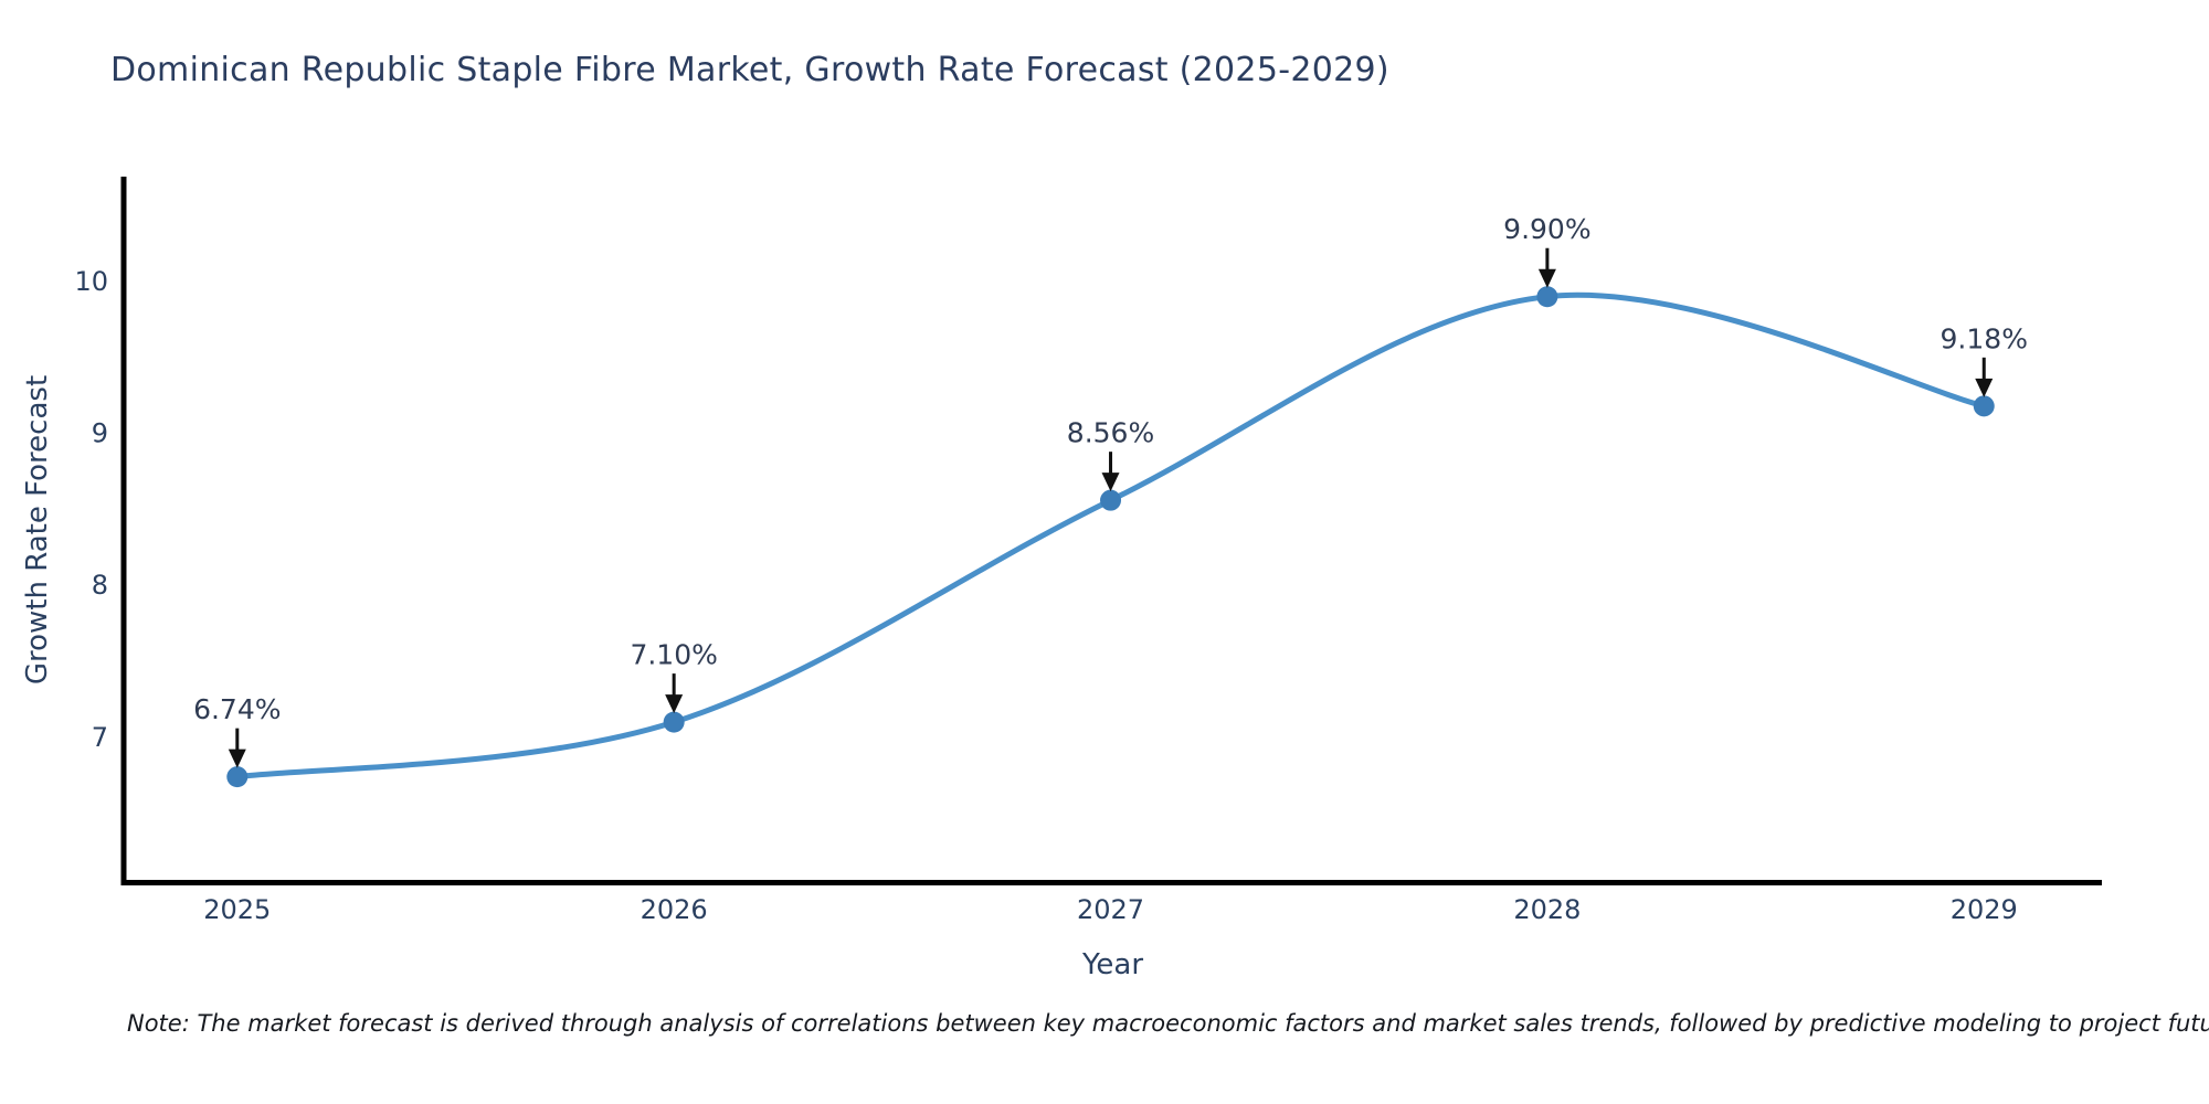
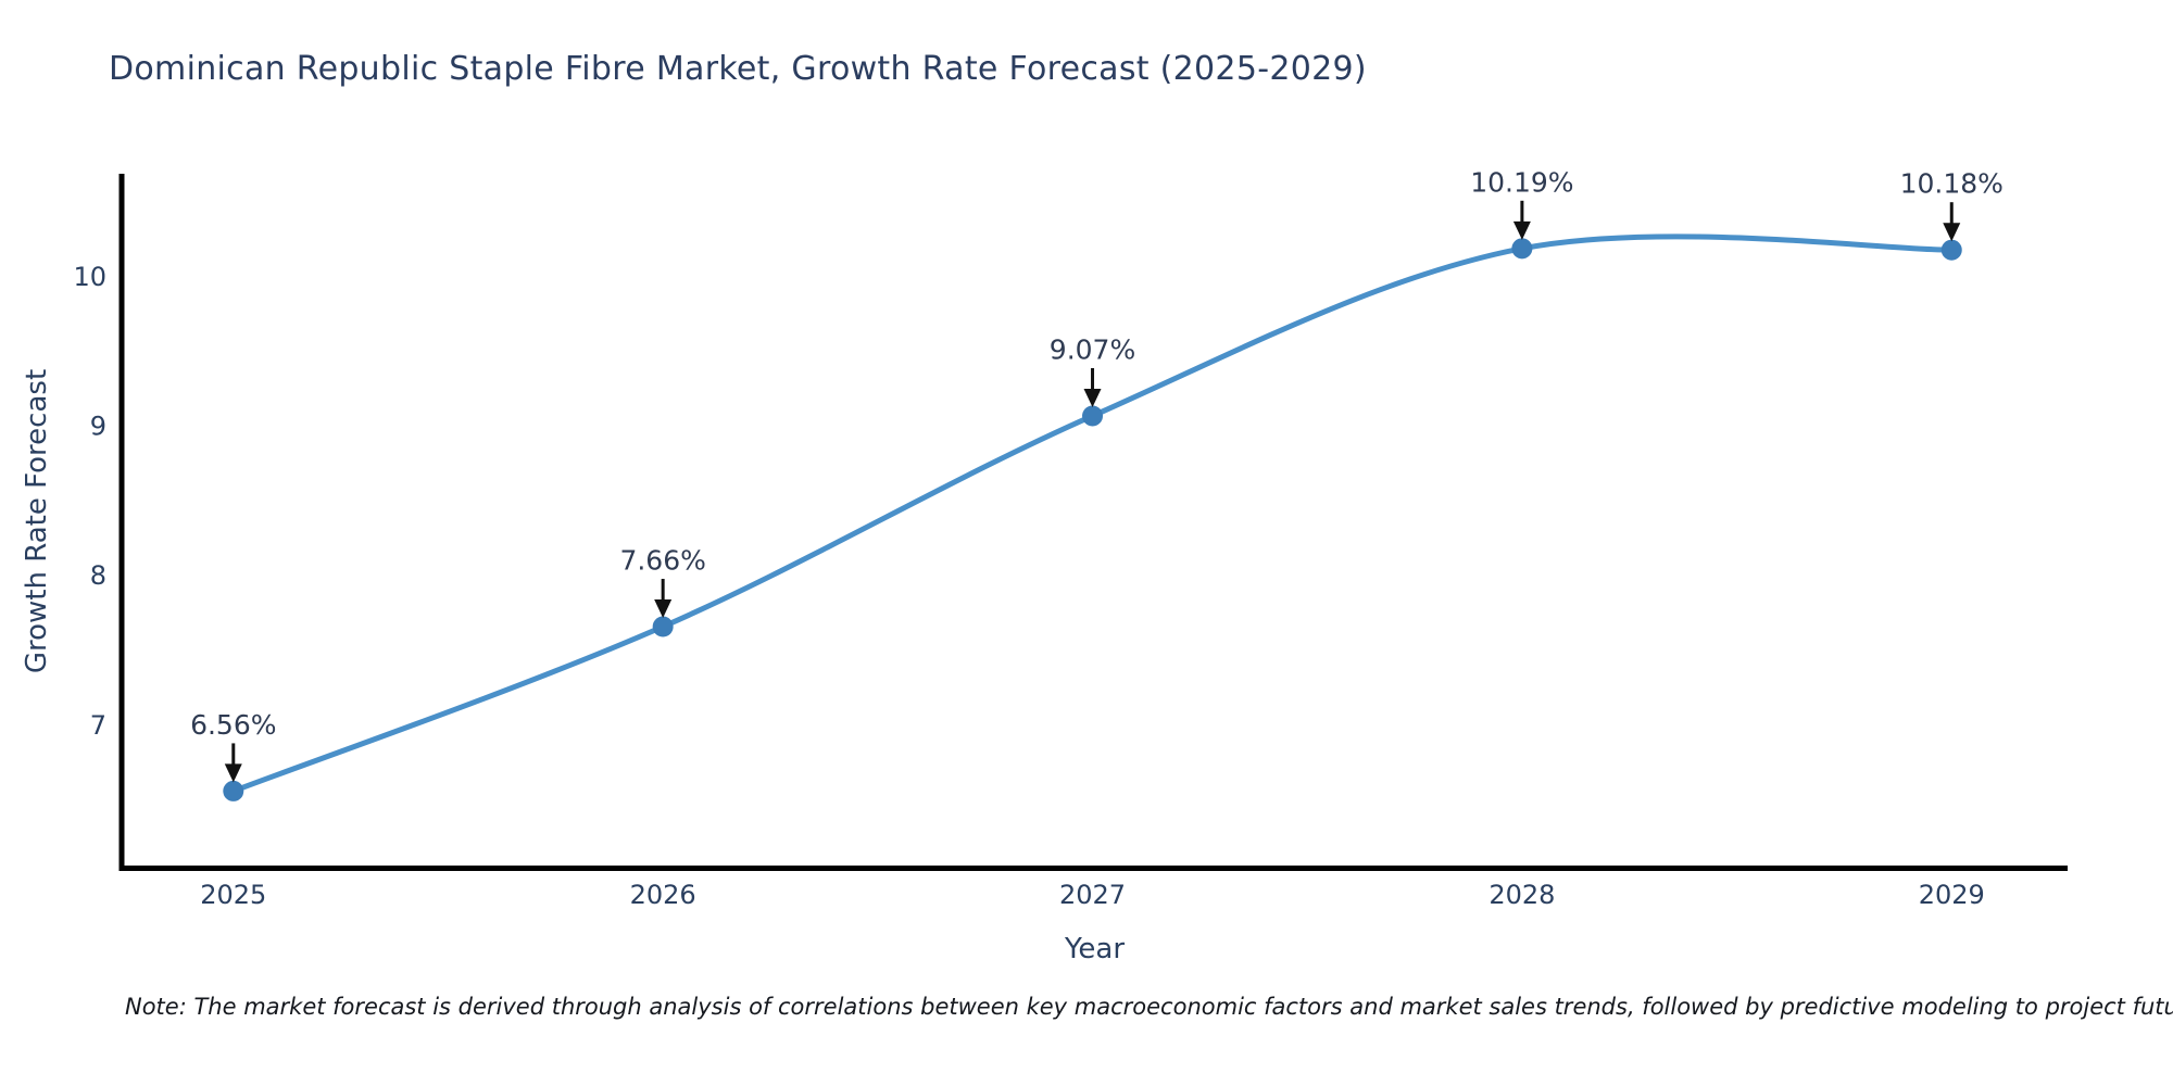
2025: 6.74% -> 6.56%
2026: 7.10% -> 7.66%
2027: 8.56% -> 9.07%
2028: 9.90% -> 10.19%
2029: 9.18% -> 10.18%
